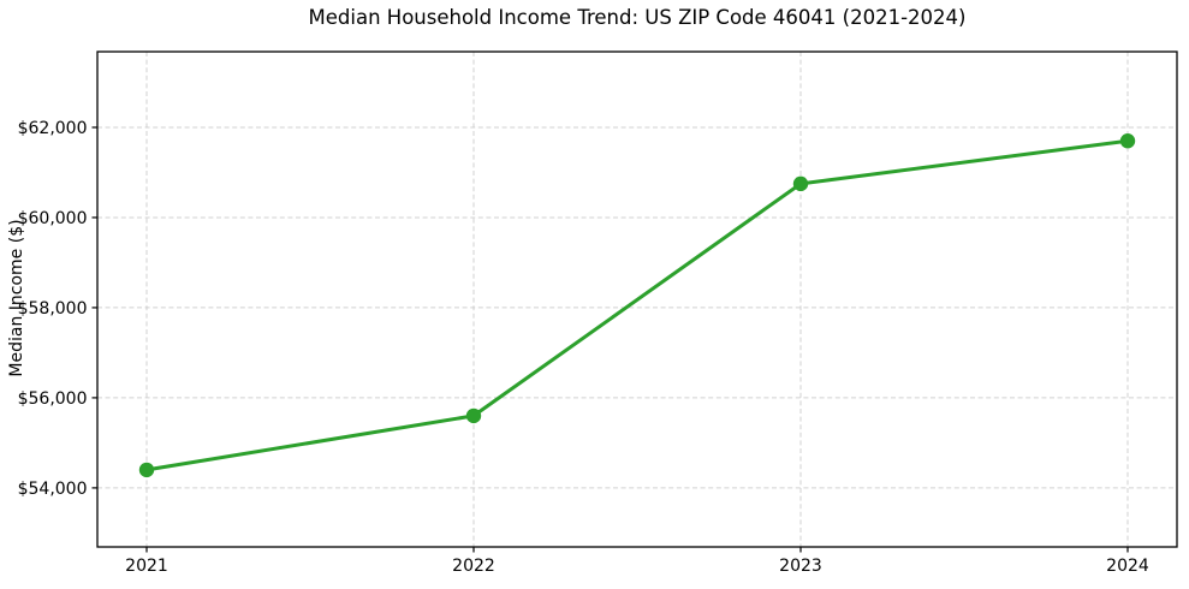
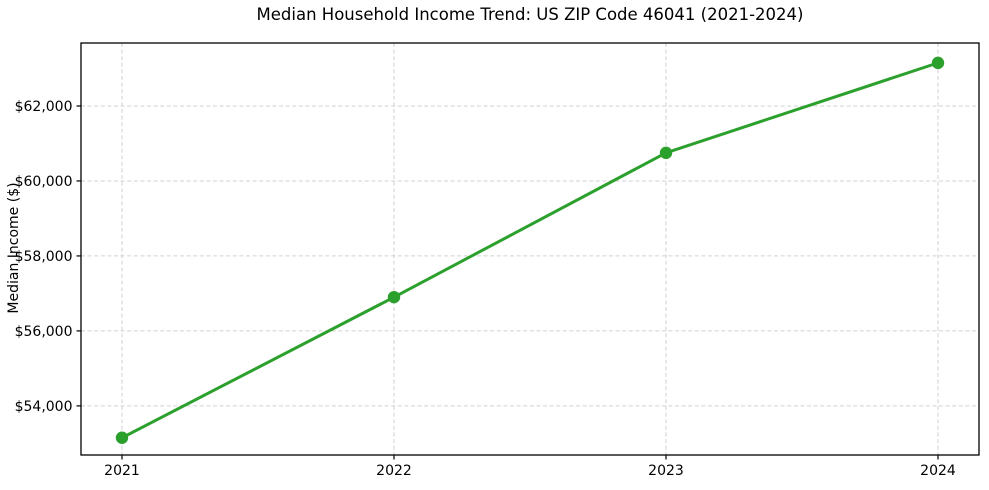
2021: $54400 -> $53200
2022: $55600 -> $56900
2024: $61700 -> $63200
